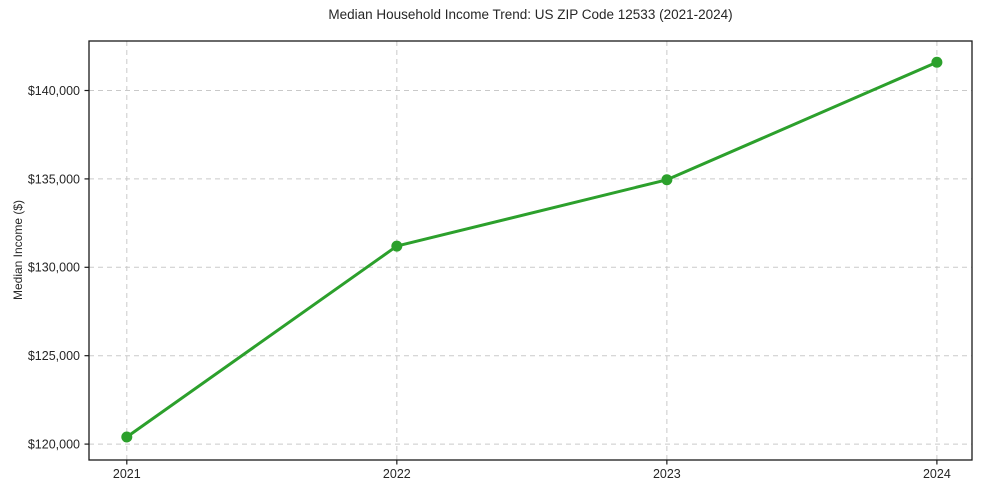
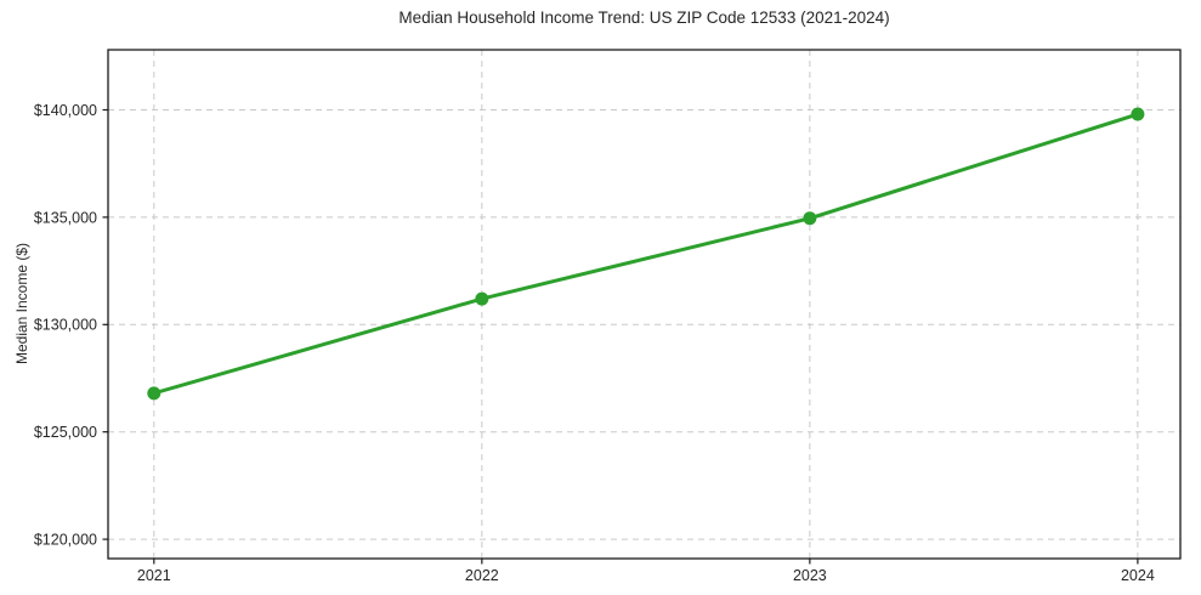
2021: $120400 -> $126800
2024: $141600 -> $139800
